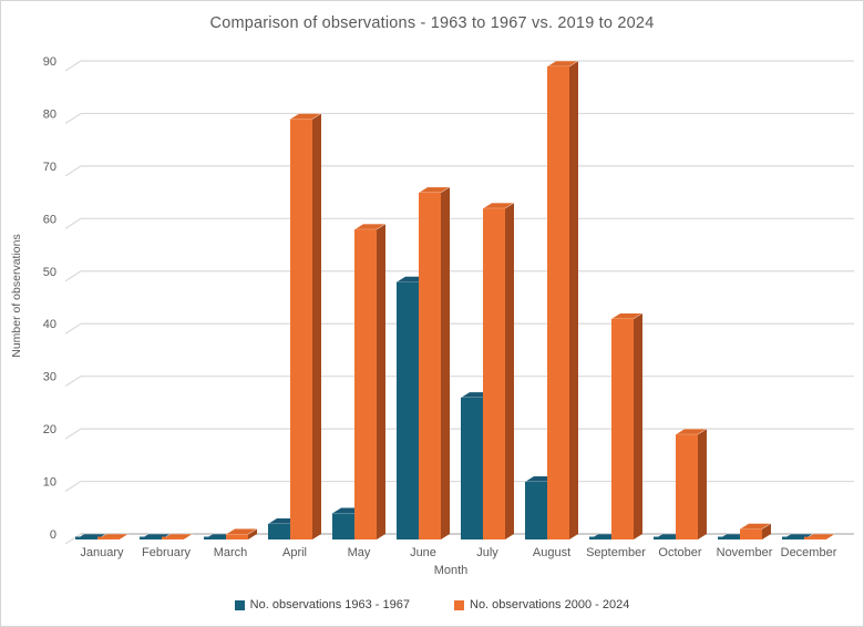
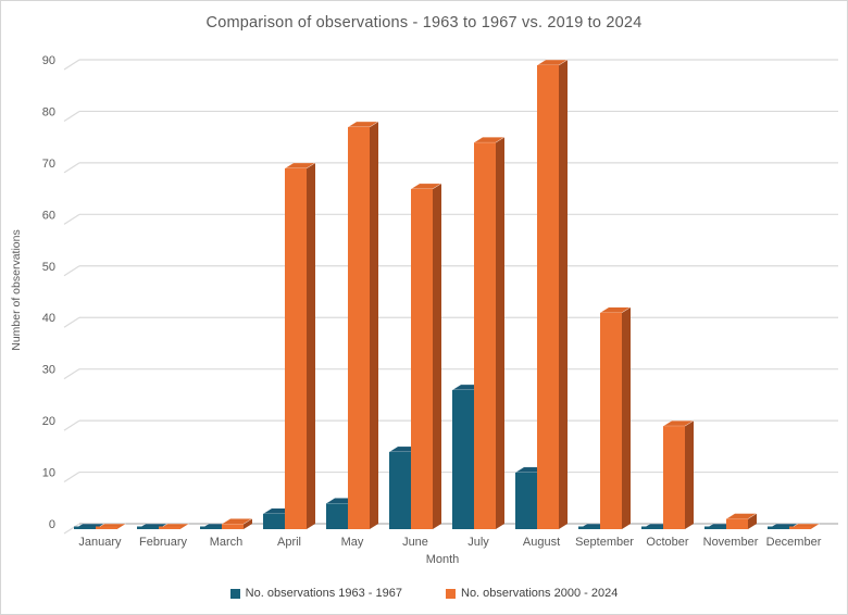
No. observations 2000 - 2024/April: 80 -> 70
No. observations 2000 - 2024/May: 59 -> 78
No. observations 1963 - 1967/June: 49 -> 15
No. observations 2000 - 2024/July: 63 -> 75
